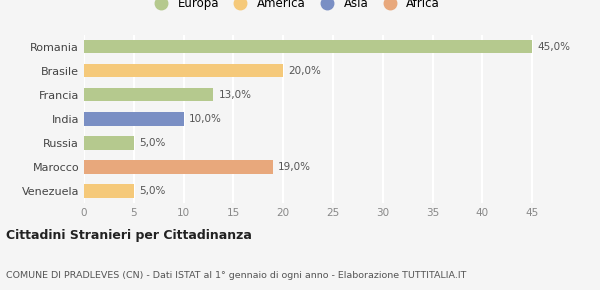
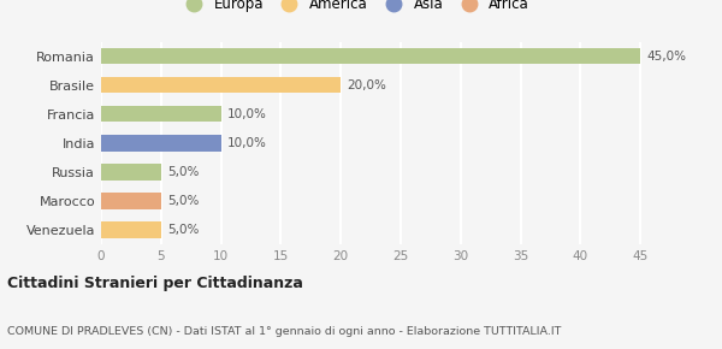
Francia: 13,0% -> 10,0%
Marocco: 19,0% -> 5,0%
